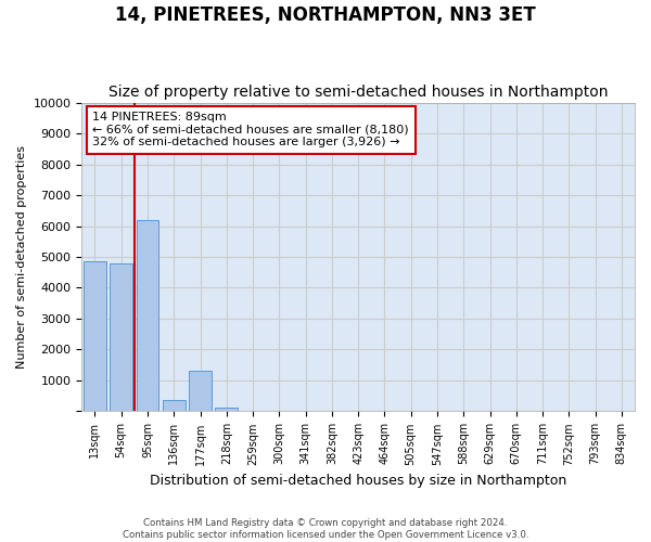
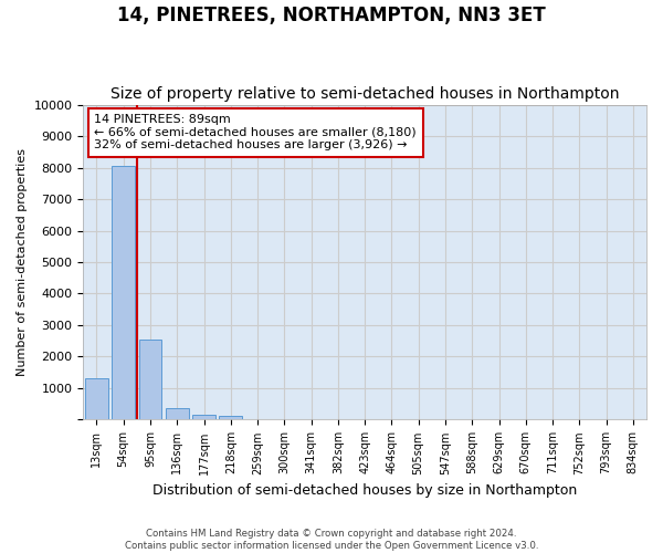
13sqm: 4850 -> 1310
54sqm: 4800 -> 8050
95sqm: 6200 -> 2530
177sqm: 1300 -> 160
